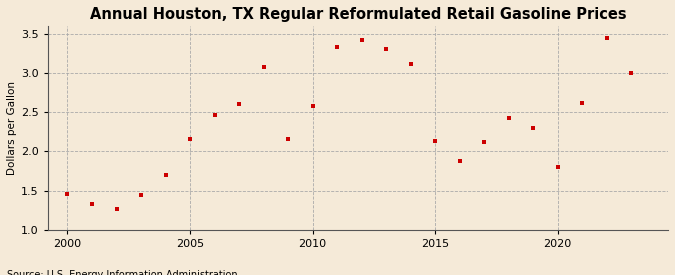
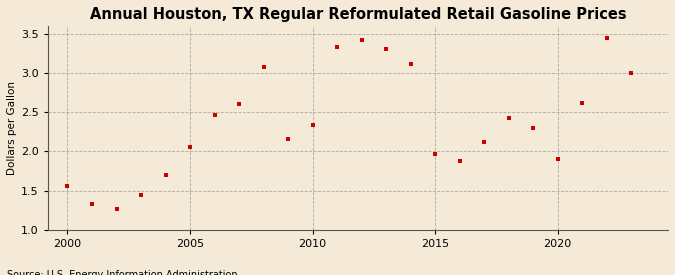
2000: 1.46 -> 1.56
2005: 2.16 -> 2.06
2010: 2.58 -> 2.34
2015: 2.13 -> 1.96
2020: 1.80 -> 1.90
